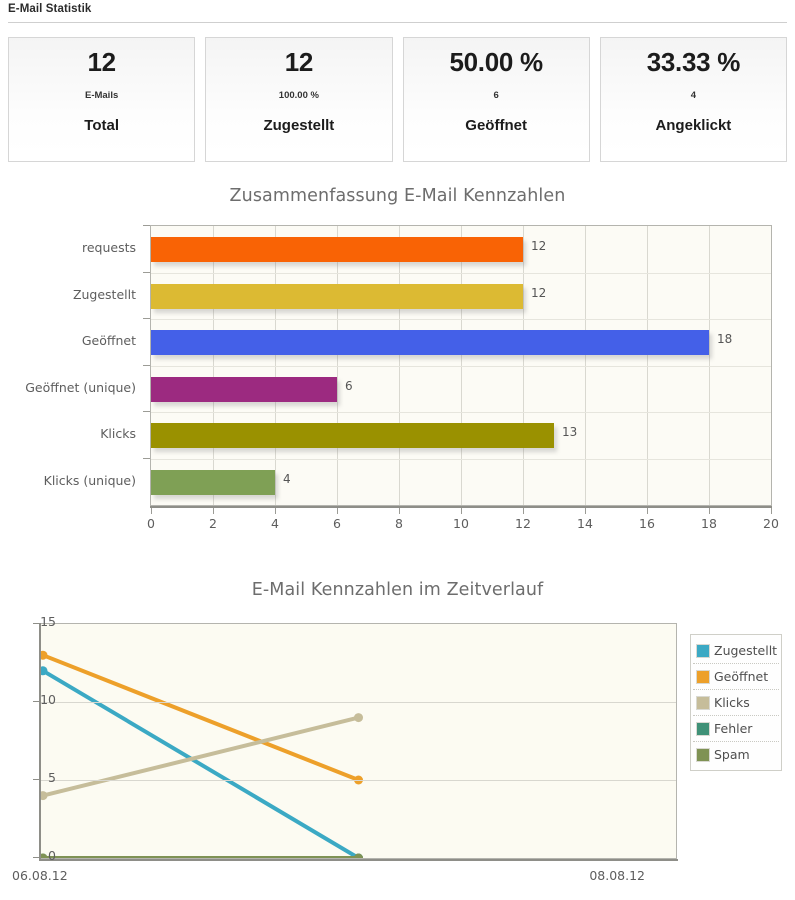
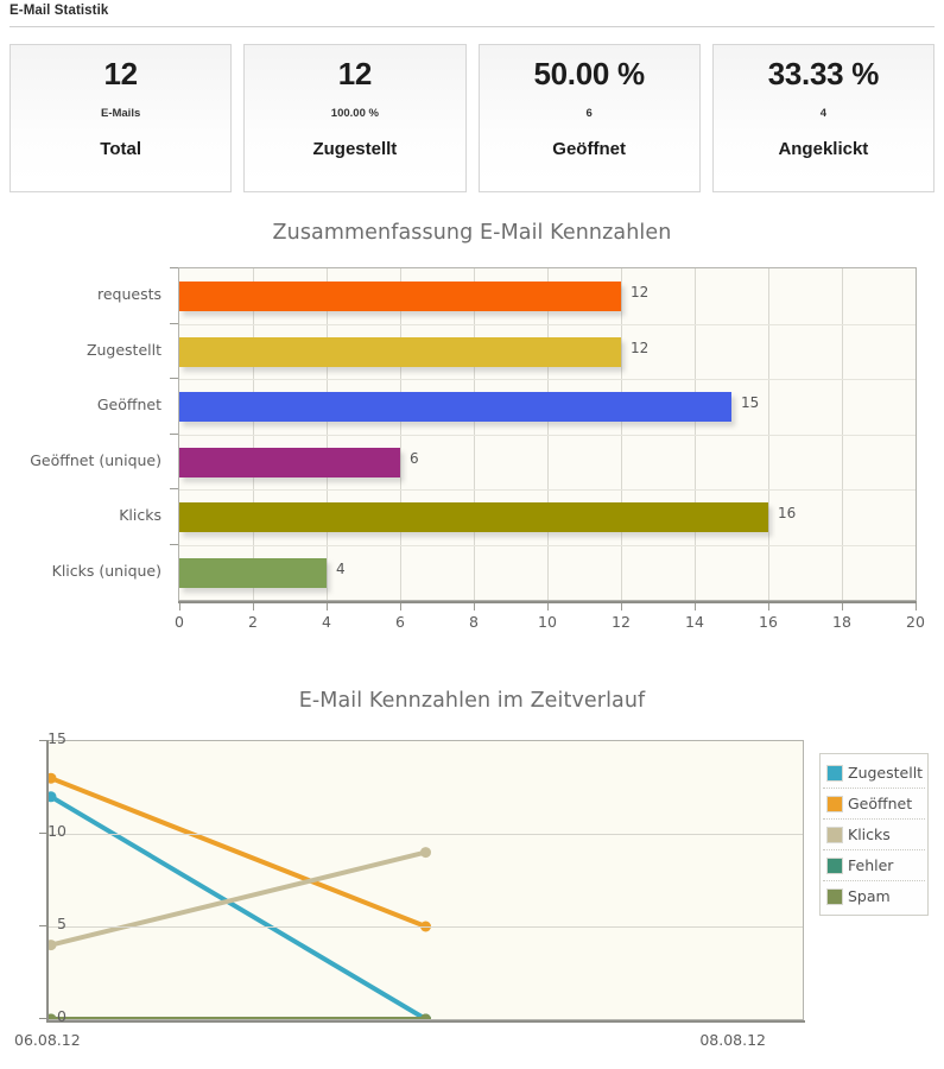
Zusammenfassung E-Mail Kennzahlen/Geöffnet: 18 -> 15
Zusammenfassung E-Mail Kennzahlen/Klicks: 13 -> 16
